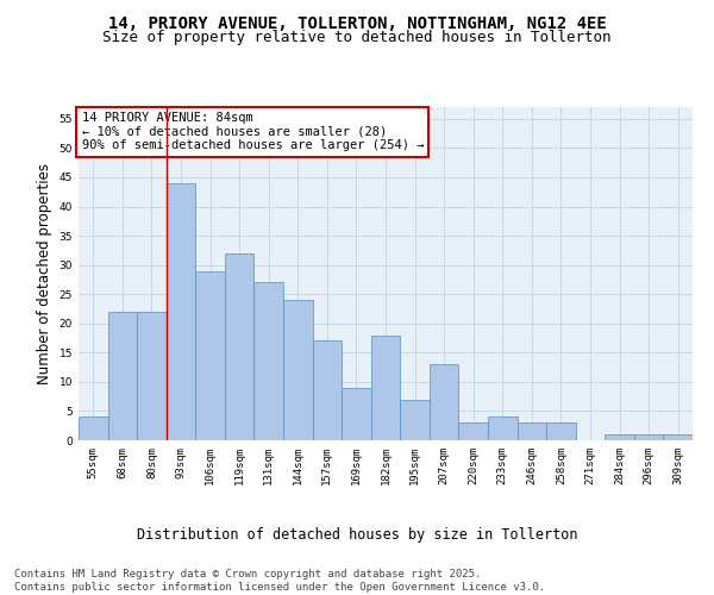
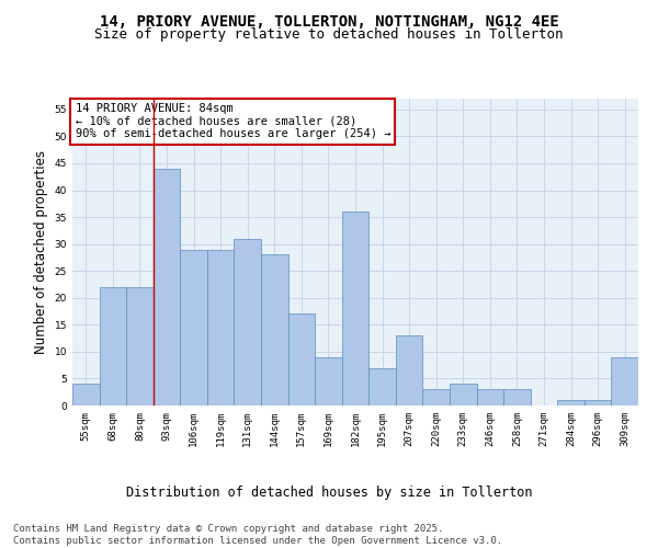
119sqm: 32 -> 29
131sqm: 27 -> 31
144sqm: 24 -> 28
182sqm: 18 -> 36
309sqm: 1 -> 9
